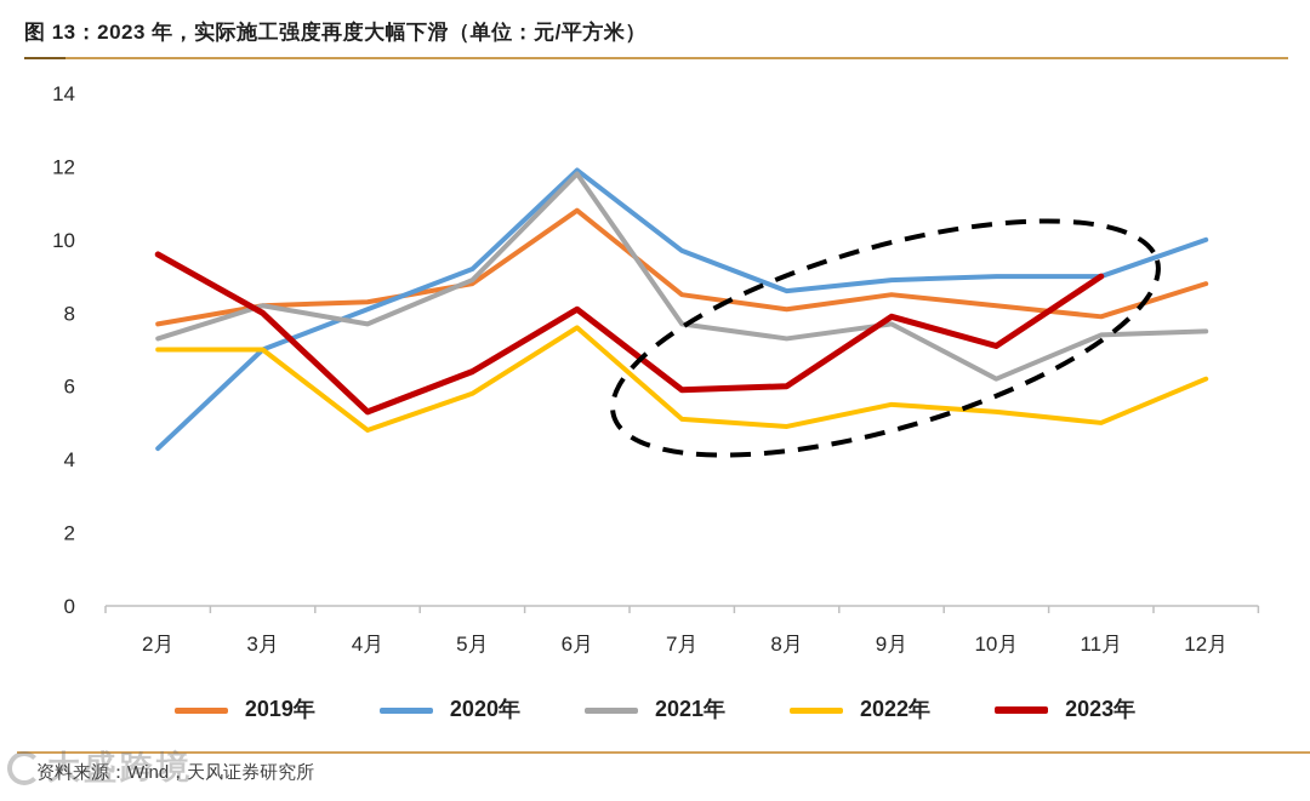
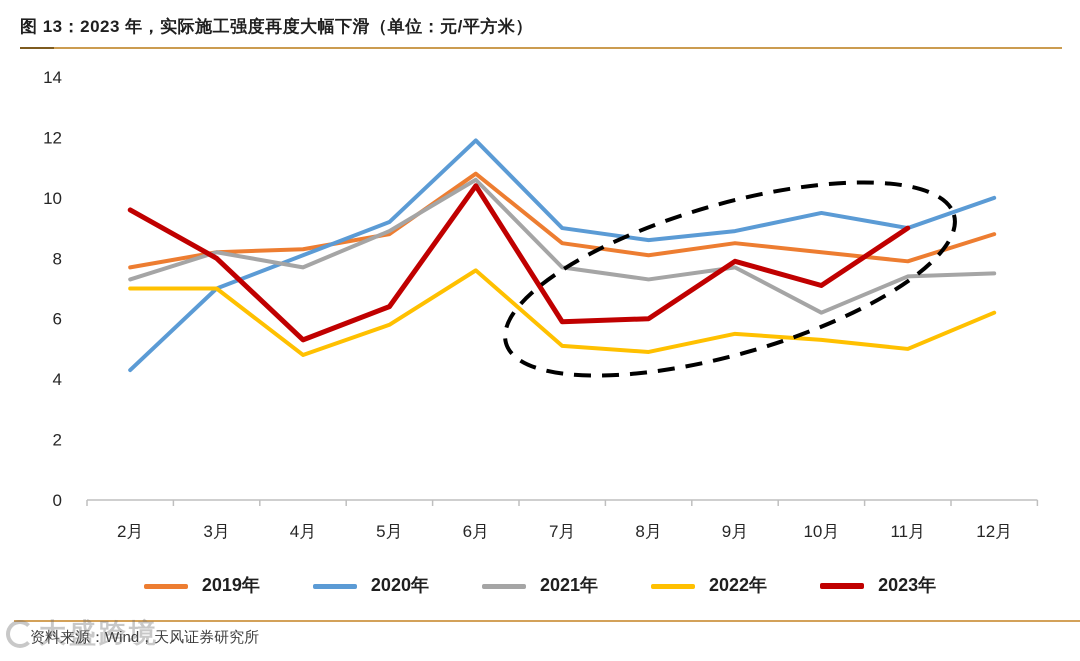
2021年/6月: 11.8 -> 10.6
2023年/6月: 8.1 -> 10.4
2020年/7月: 9.7 -> 9.0
2020年/10月: 9.0 -> 9.5
